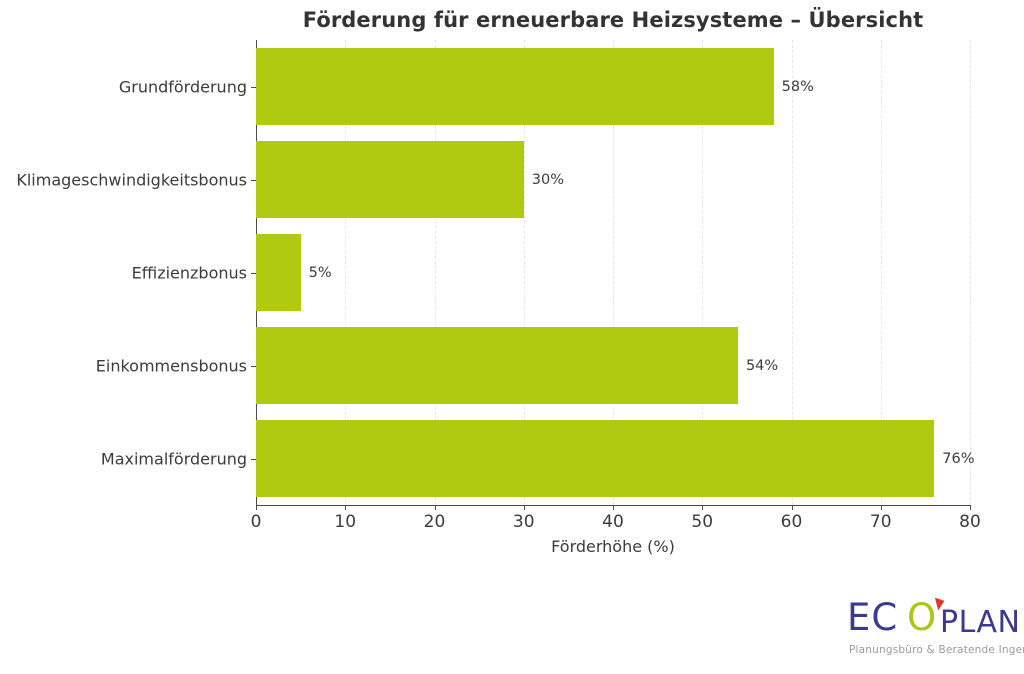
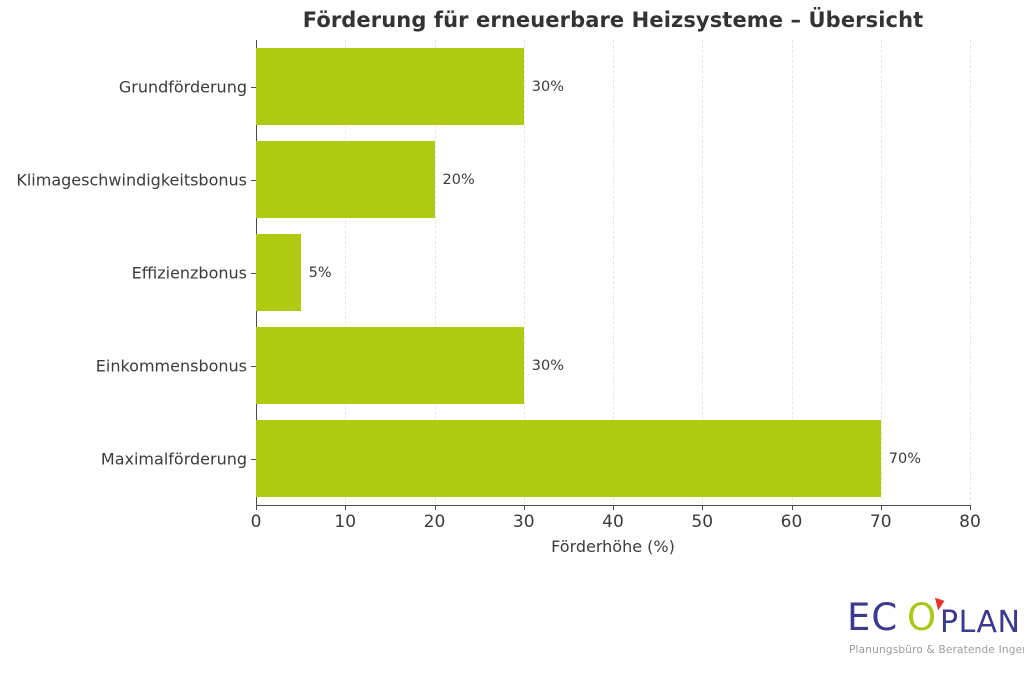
Grundförderung: 58% -> 30%
Klimageschwindigkeitsbonus: 30% -> 20%
Einkommensbonus: 54% -> 30%
Maximalförderung: 76% -> 70%
